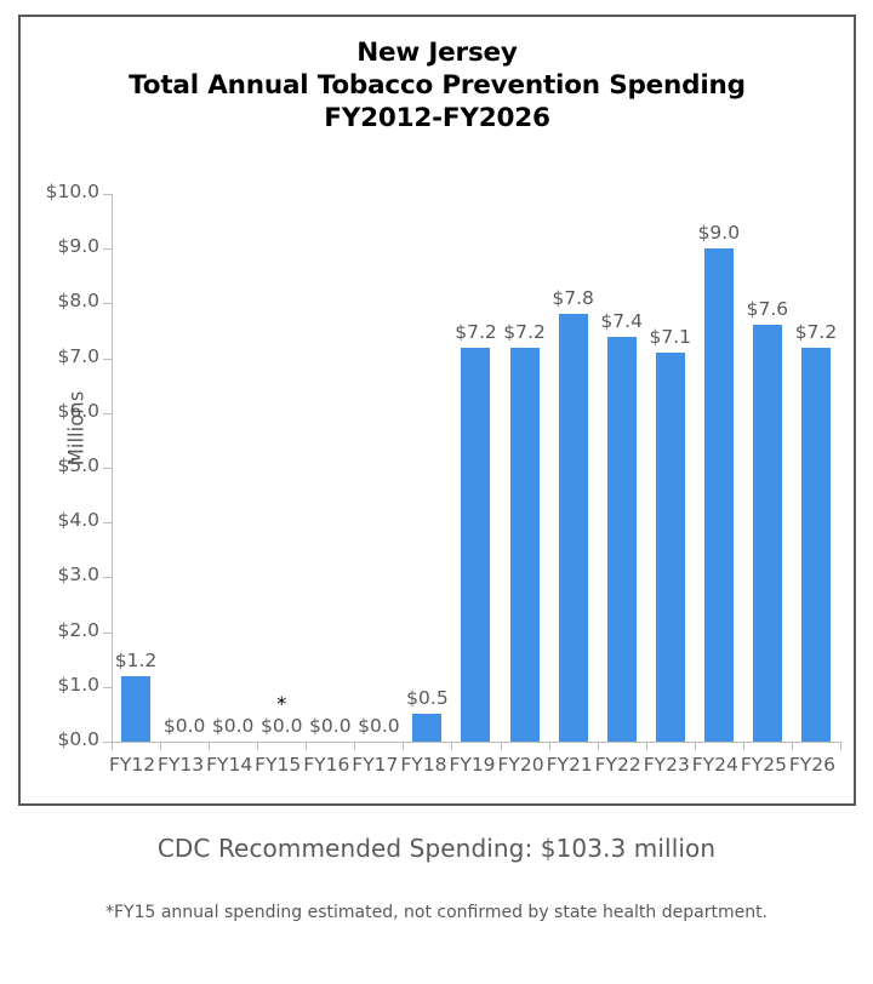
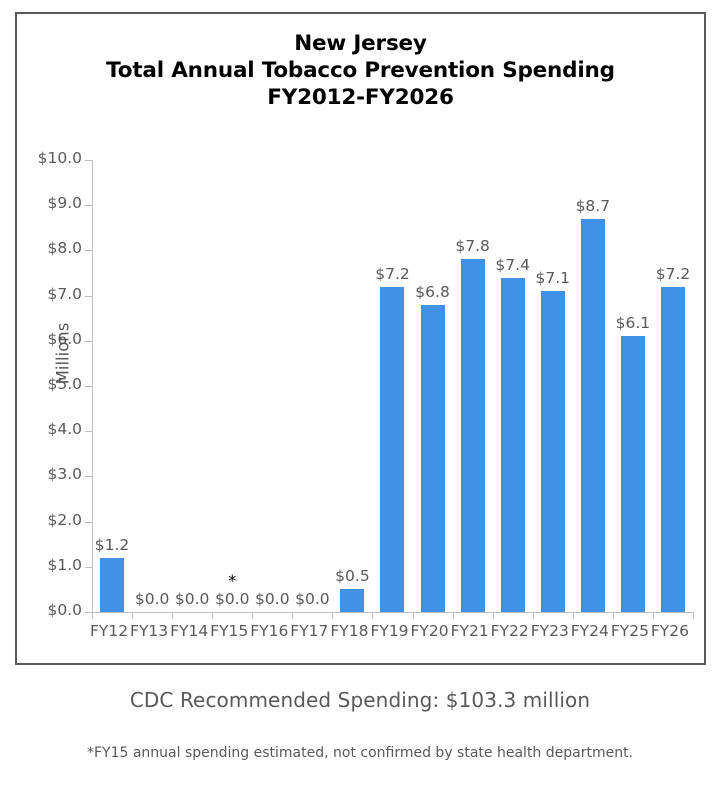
FY20: $7.2 -> $6.8
FY24: $9.0 -> $8.7
FY25: $7.6 -> $6.1
